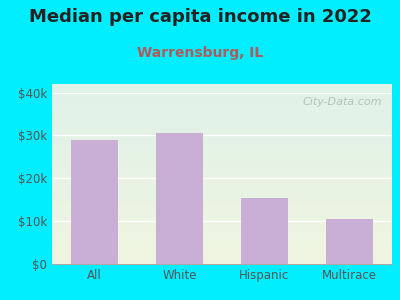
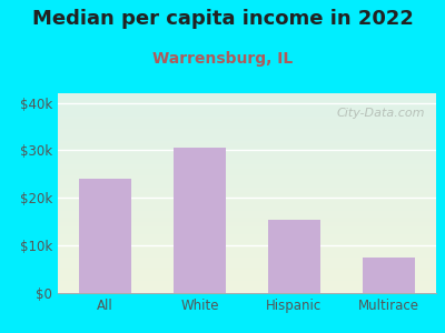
All: $29.0k -> $24.0k
Multirace: $10.5k -> $7.5k
